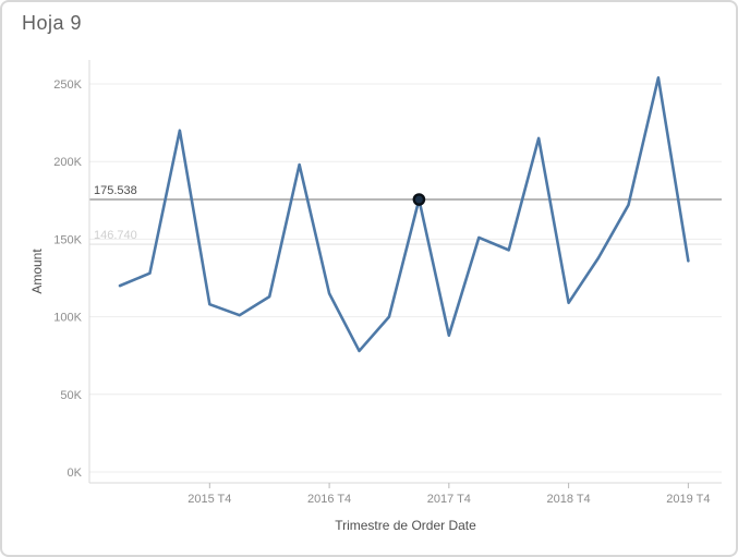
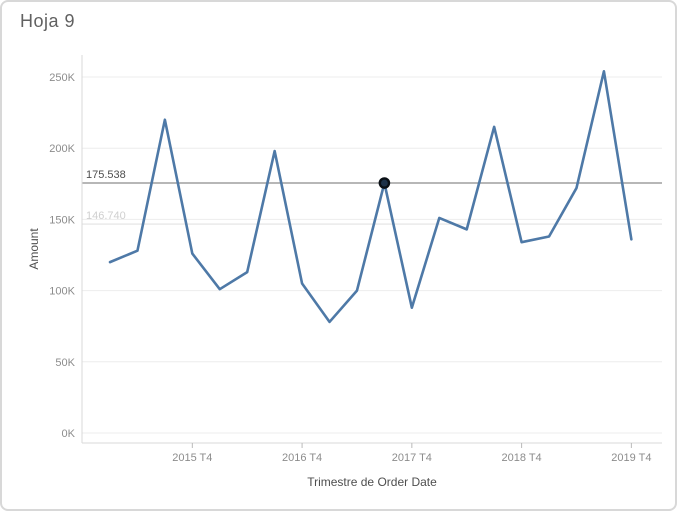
2015 T4: 108K -> 126K
2016 T4: 115K -> 105K
2018 T4: 109K -> 134K
